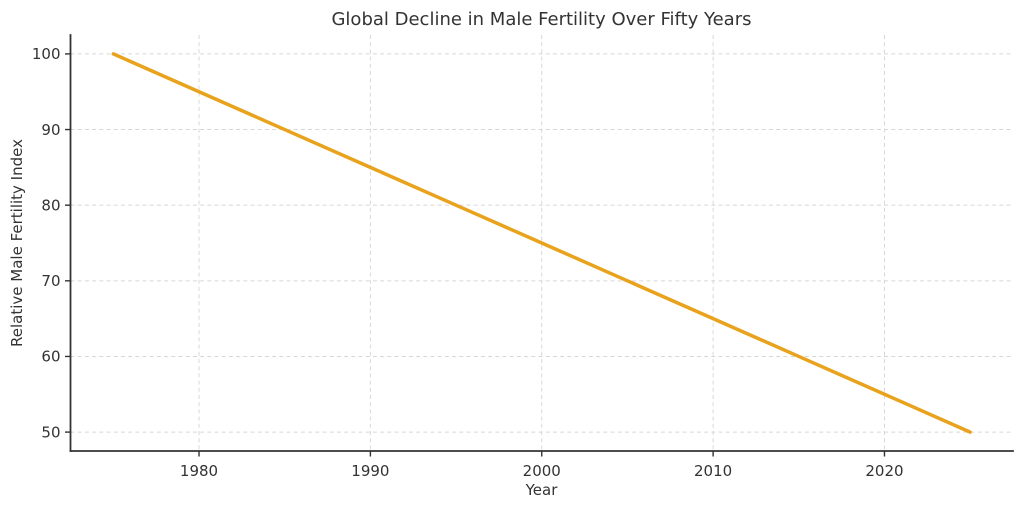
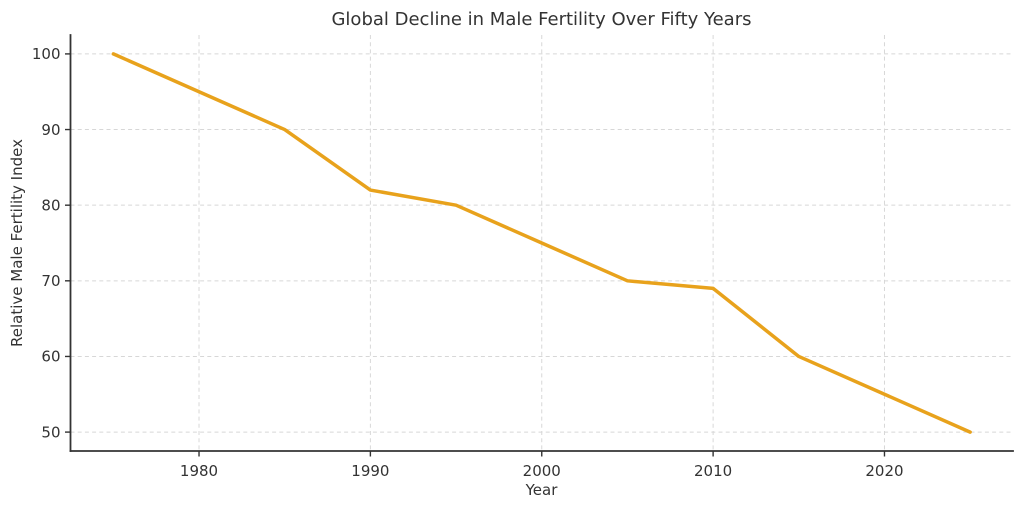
1990: 85 -> 82
2010: 65 -> 69
